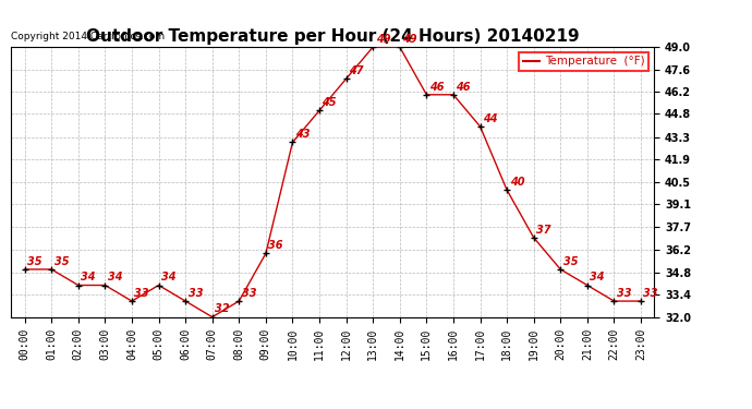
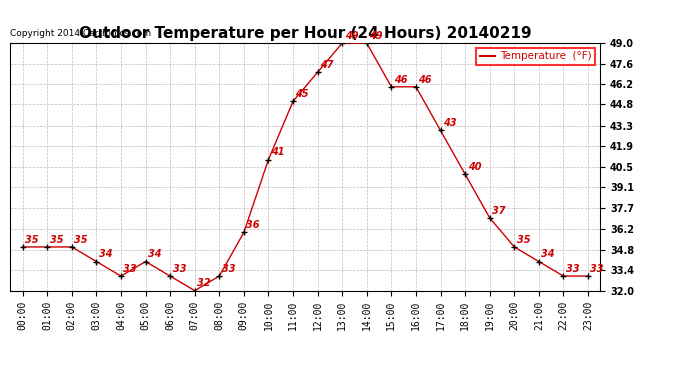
02:00: 34 -> 35
10:00: 43 -> 41
17:00: 44 -> 43
